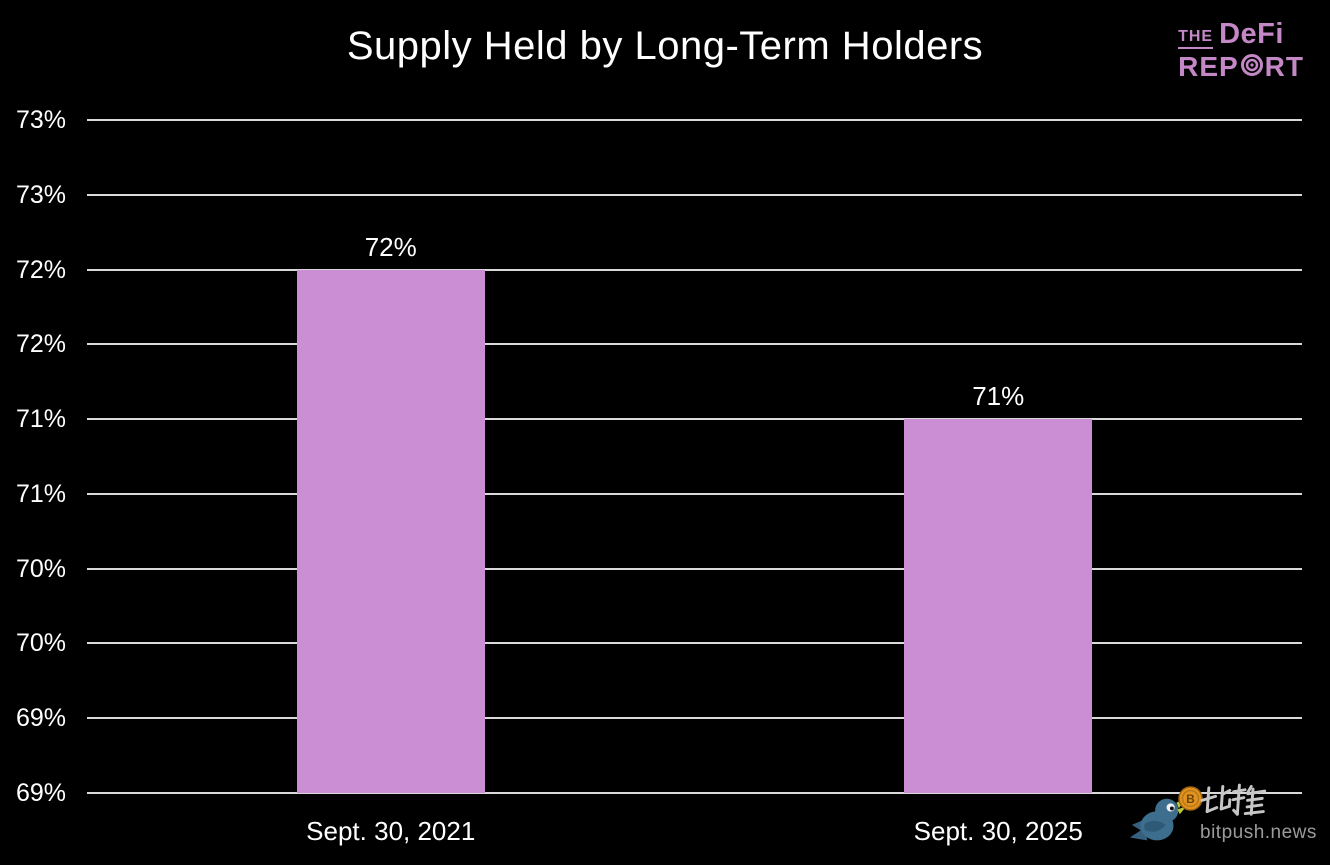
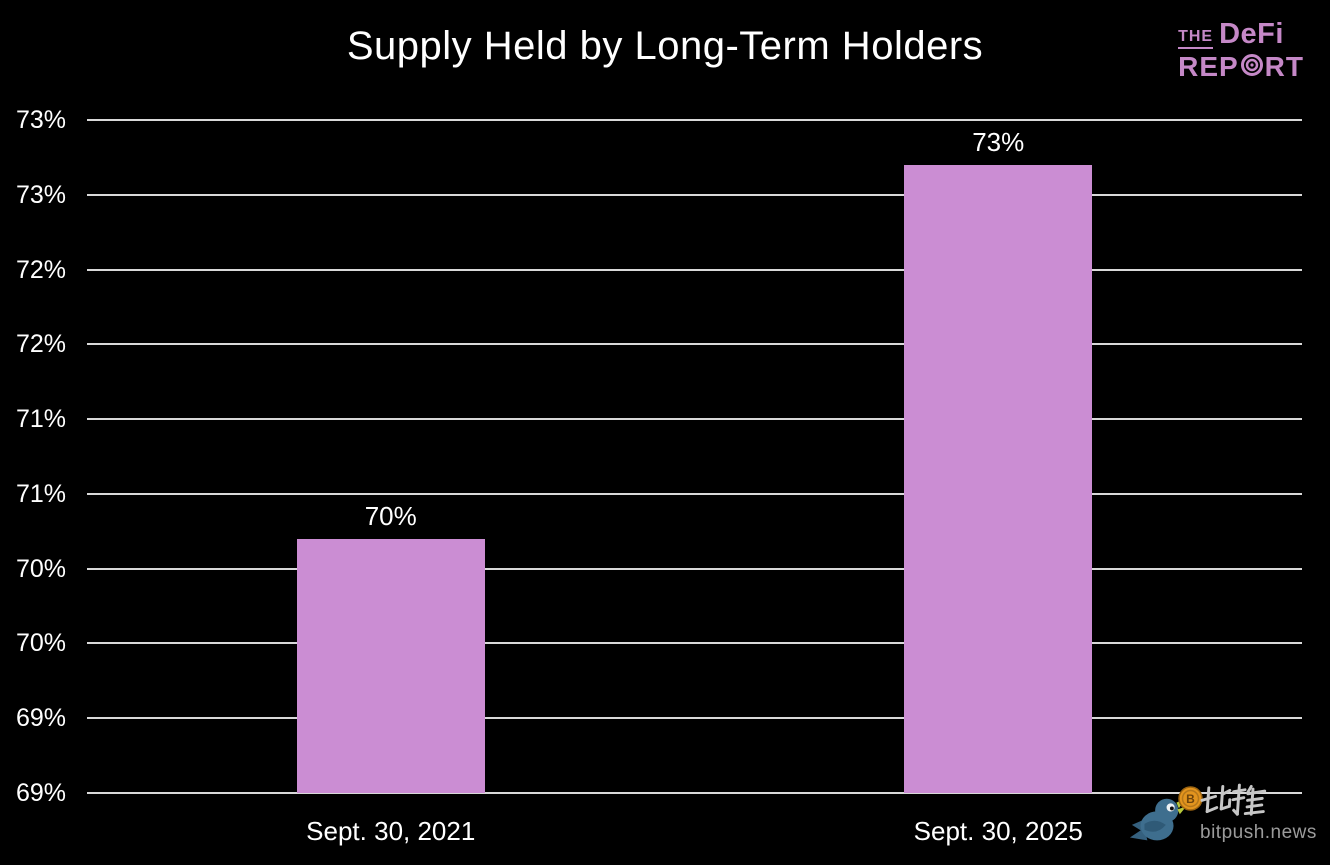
Sept. 30, 2021: 72% -> 70%
Sept. 30, 2025: 71% -> 73%
